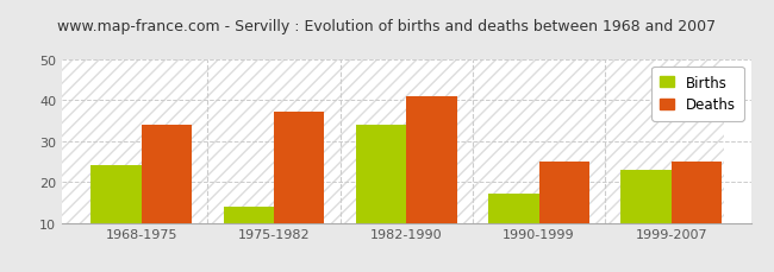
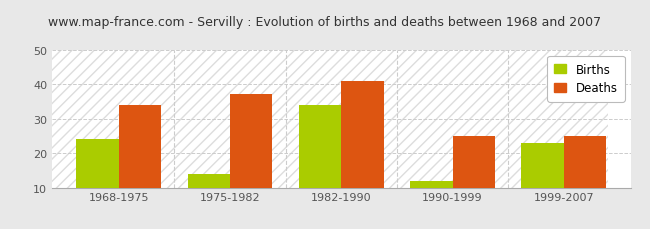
Births/1990-1999: 17 -> 12
